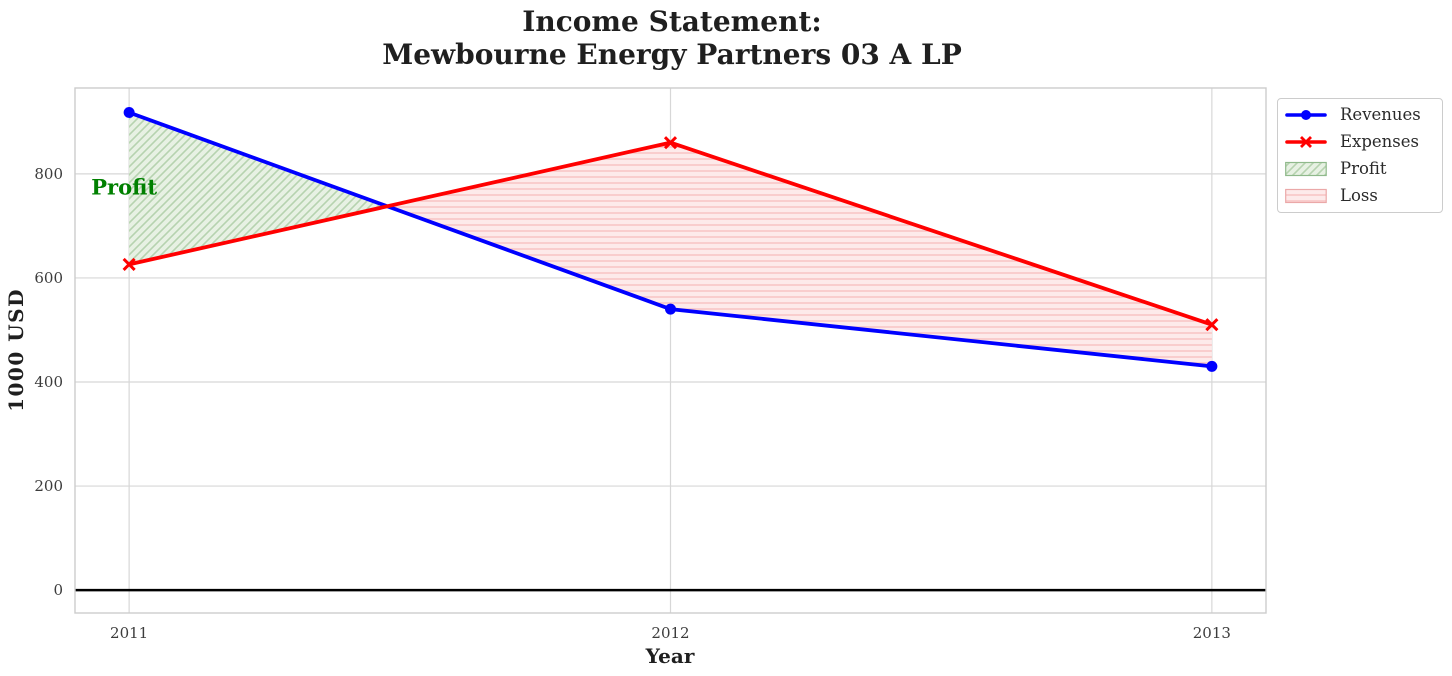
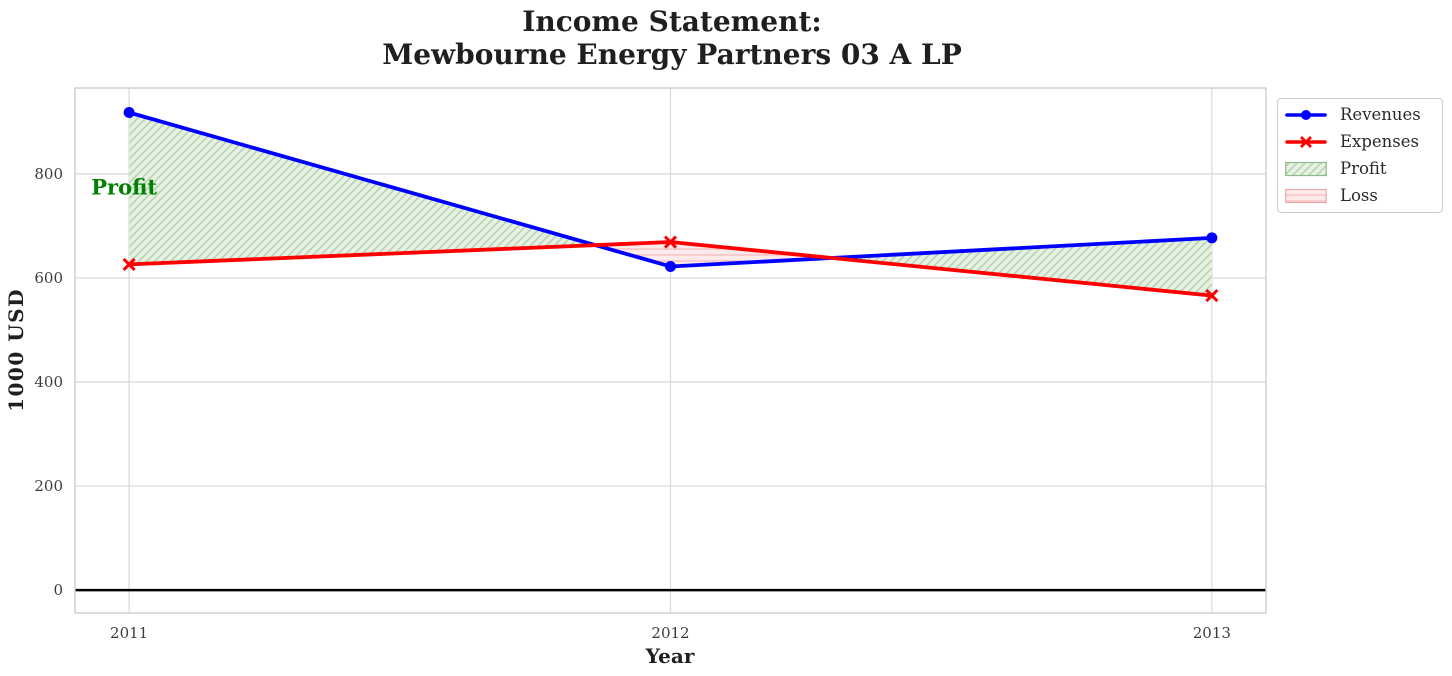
Revenues/2012: 540 -> 620
Expenses/2012: 860 -> 670
Revenues/2013: 430 -> 680
Expenses/2013: 510 -> 570
